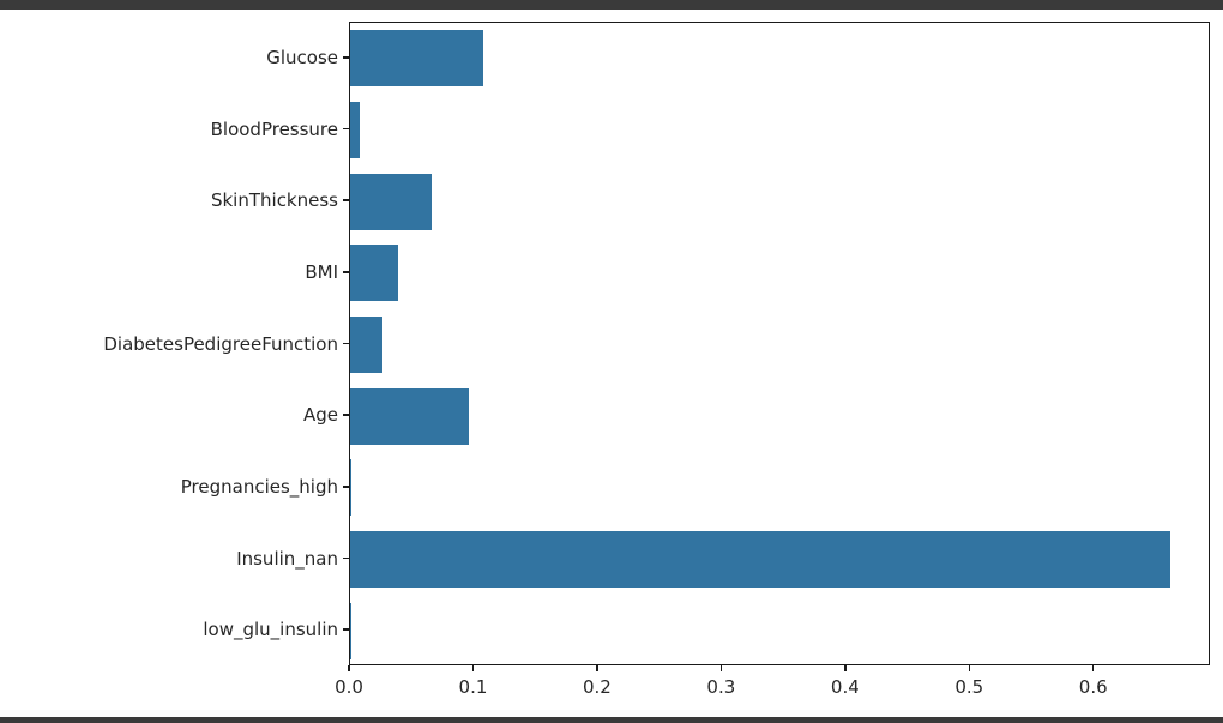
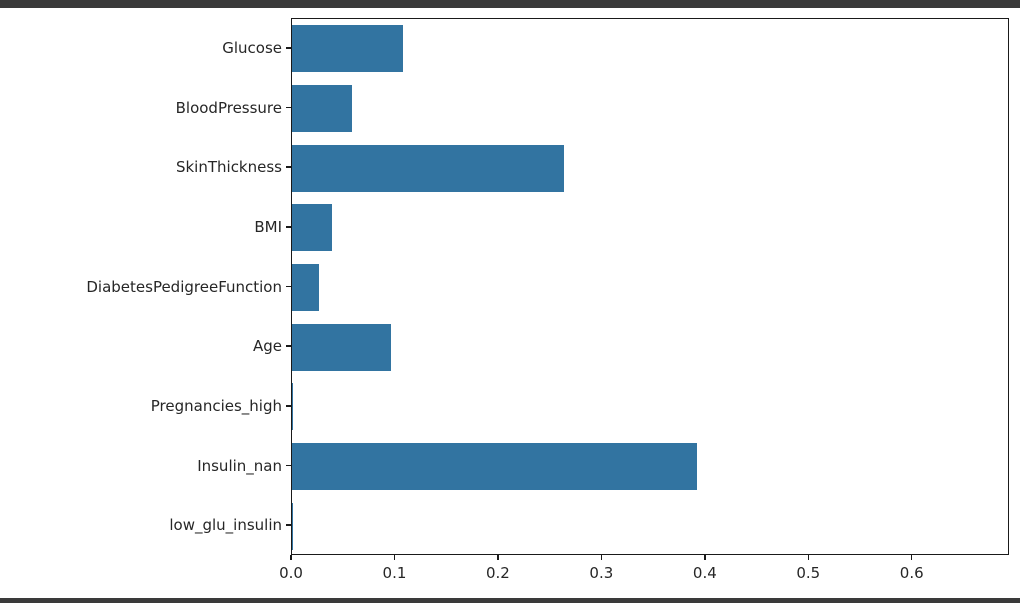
BloodPressure: 0.008 -> 0.058
SkinThickness: 0.066 -> 0.263
Insulin_nan: 0.661 -> 0.391
